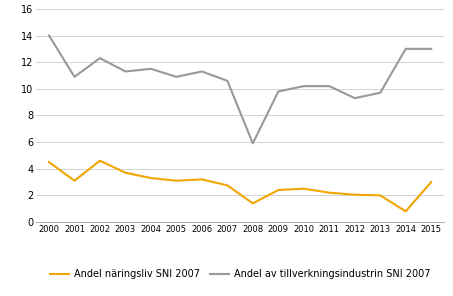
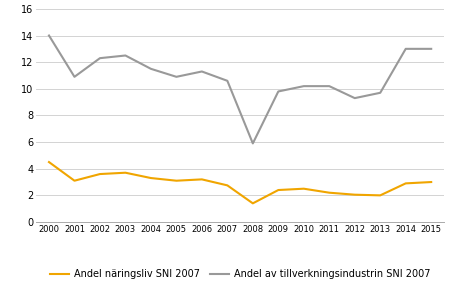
Andel näringsliv SNI 2007/2002: 4.6 -> 3.6
Andel av tillverkningsindustrin SNI 2007/2003: 11.3 -> 12.5
Andel näringsliv SNI 2007/2014: 0.8 -> 2.9
